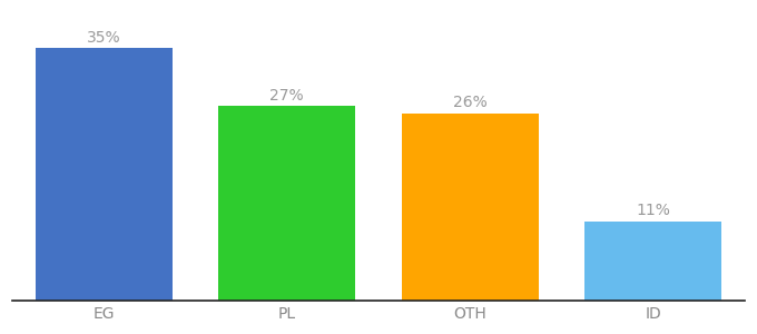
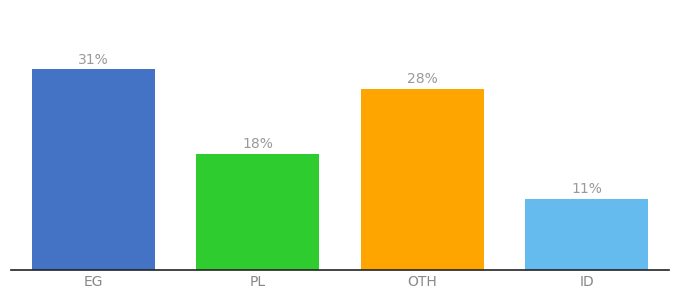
EG: 35% -> 31%
PL: 27% -> 18%
OTH: 26% -> 28%
